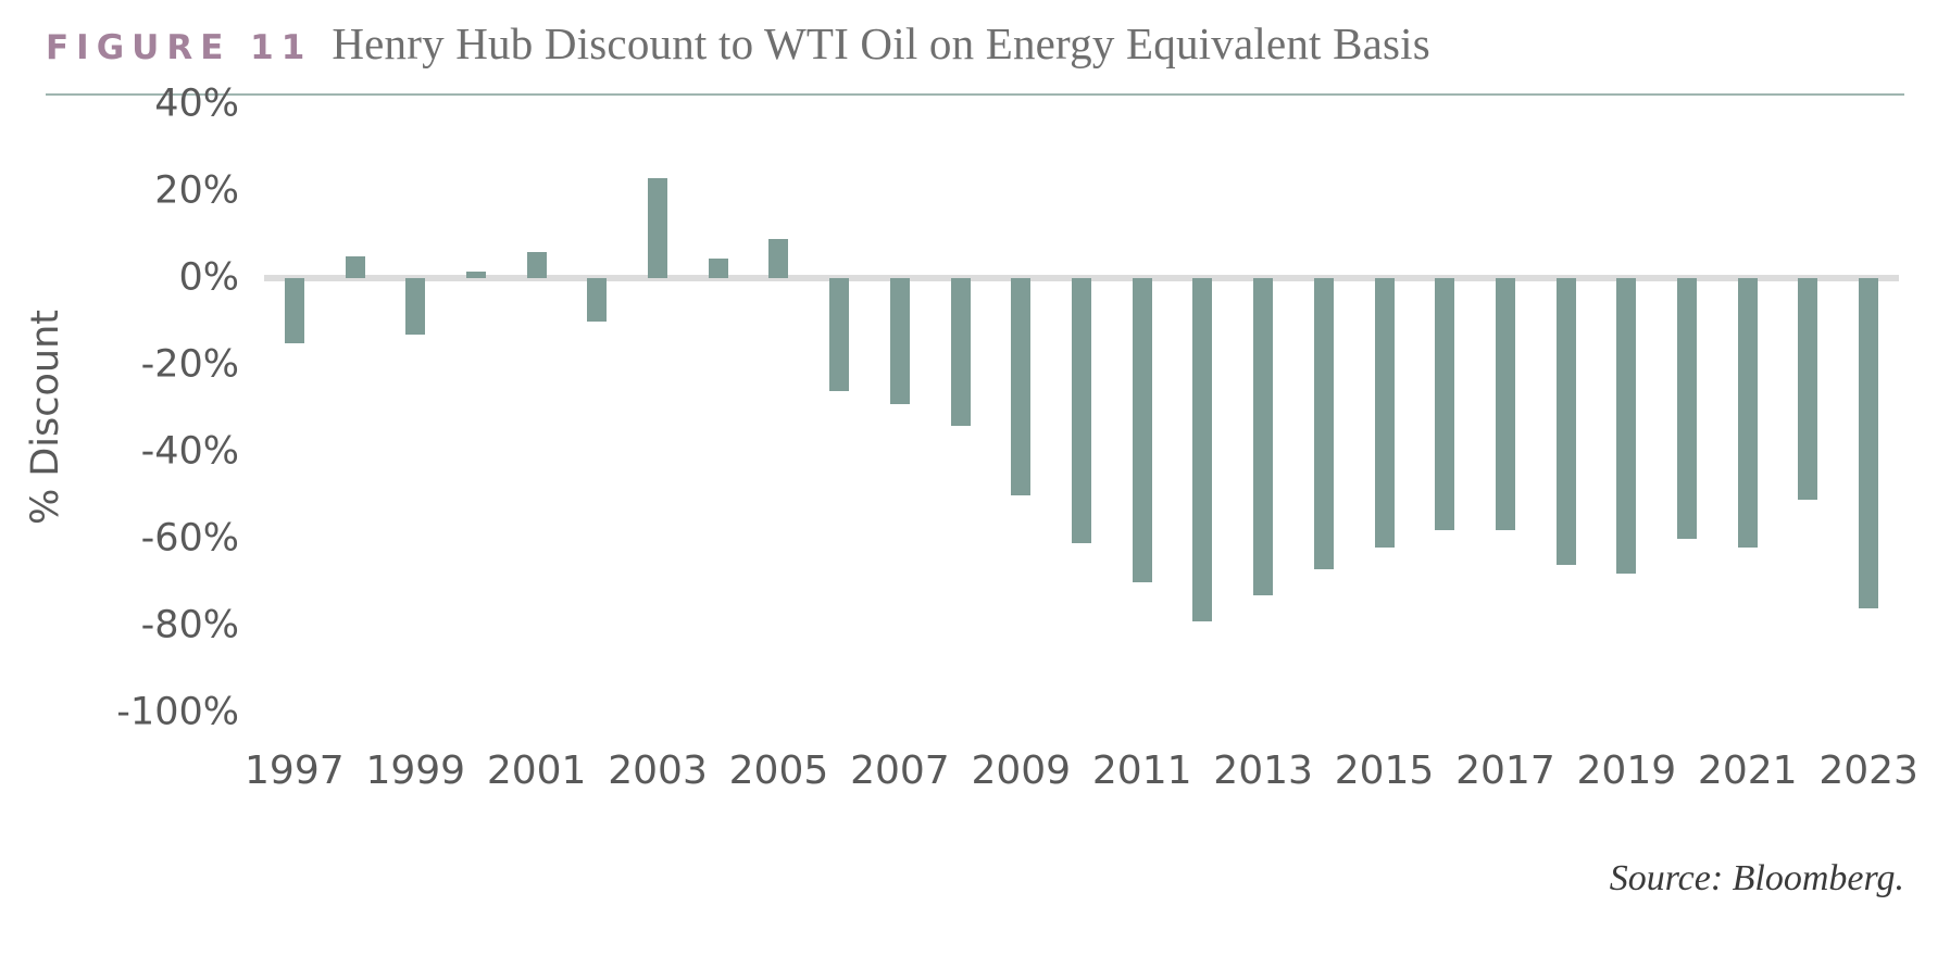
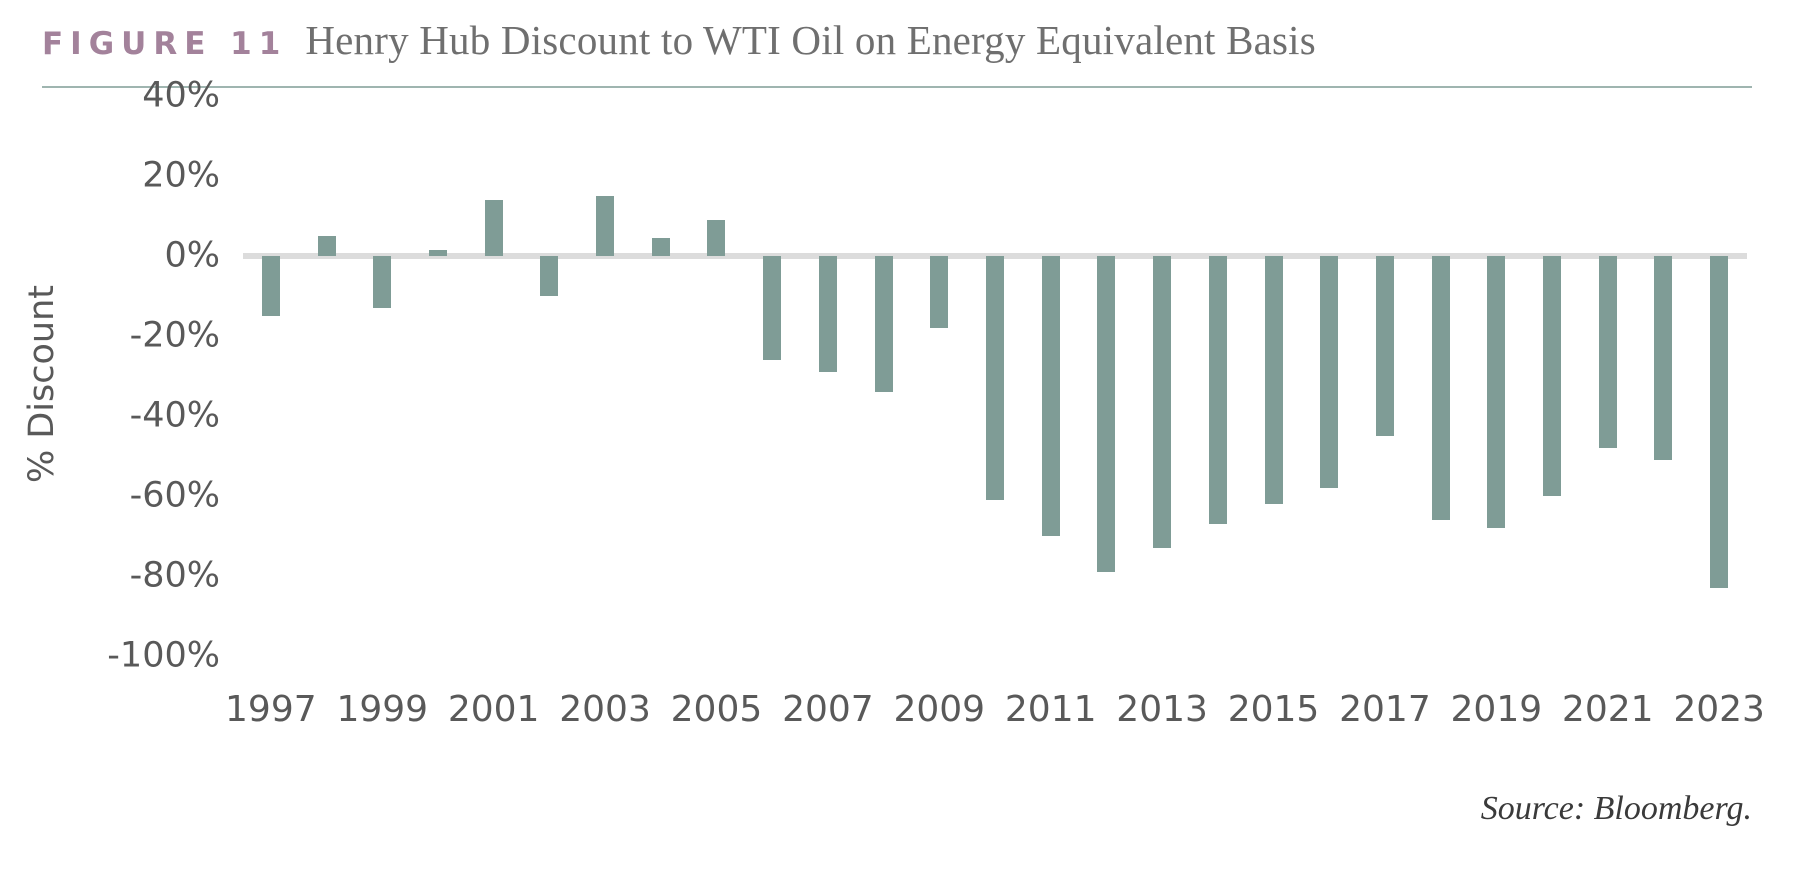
2001: 6% -> 14%
2003: 23% -> 15%
2009: -50% -> -18%
2017: -58% -> -45%
2021: -62% -> -48%
2023: -76% -> -83%
